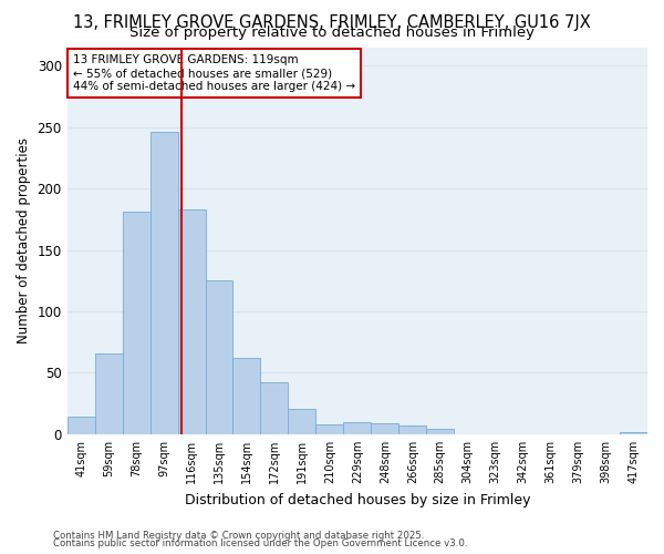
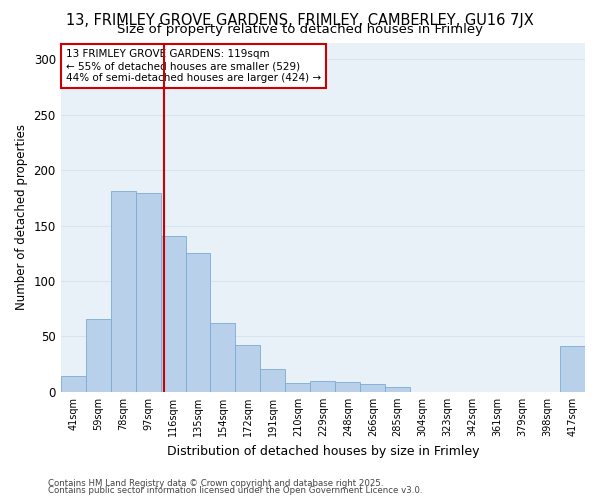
97sqm: 246 -> 179
116sqm: 183 -> 141
417sqm: 2 -> 41
